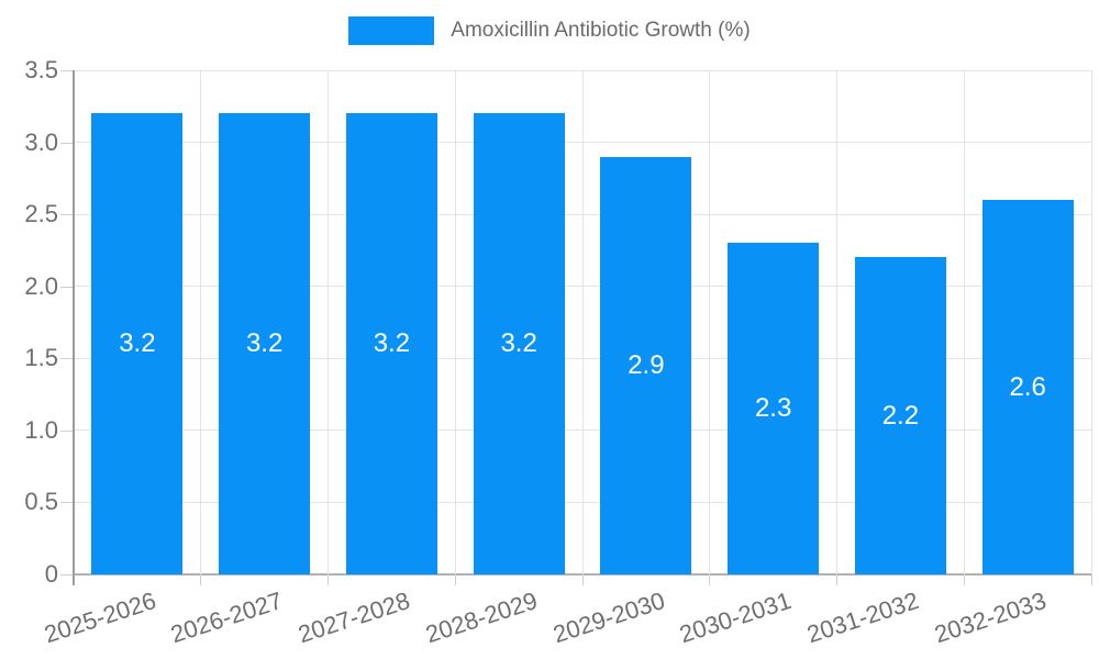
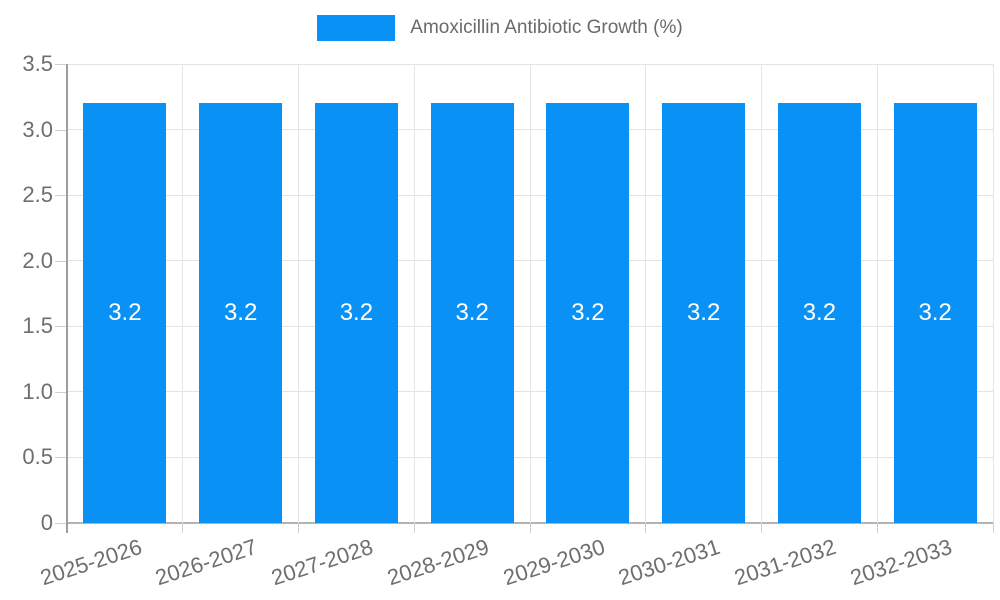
2029-2030: 2.9 -> 3.2
2030-2031: 2.3 -> 3.2
2031-2032: 2.2 -> 3.2
2032-2033: 2.6 -> 3.2
